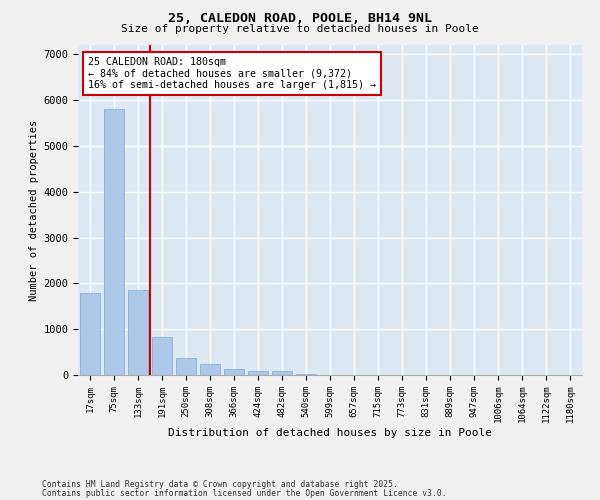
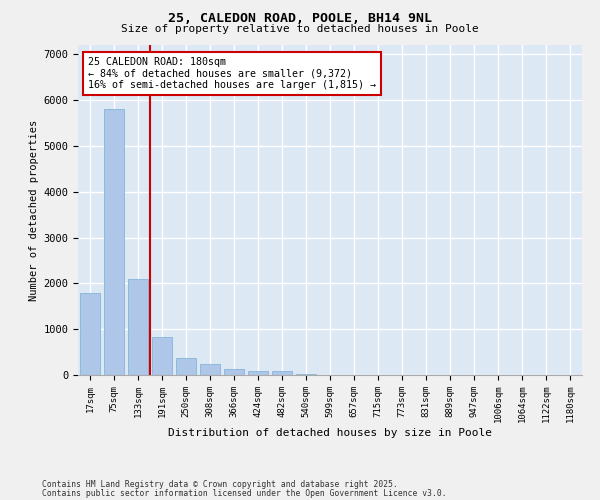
133sqm: 1850 -> 2100
